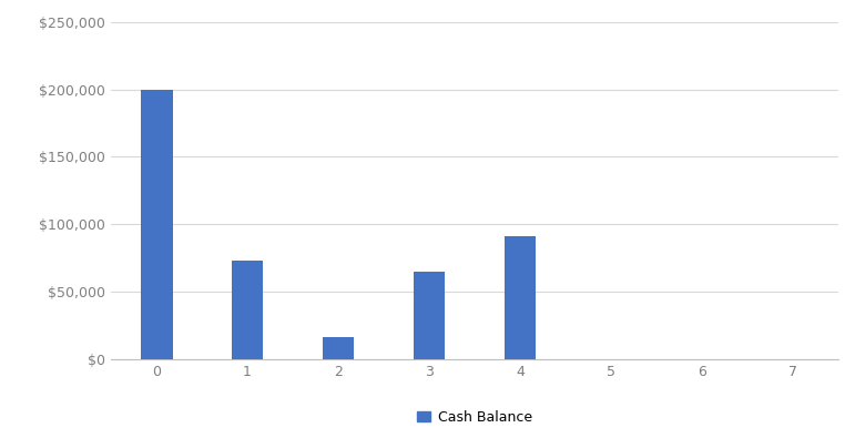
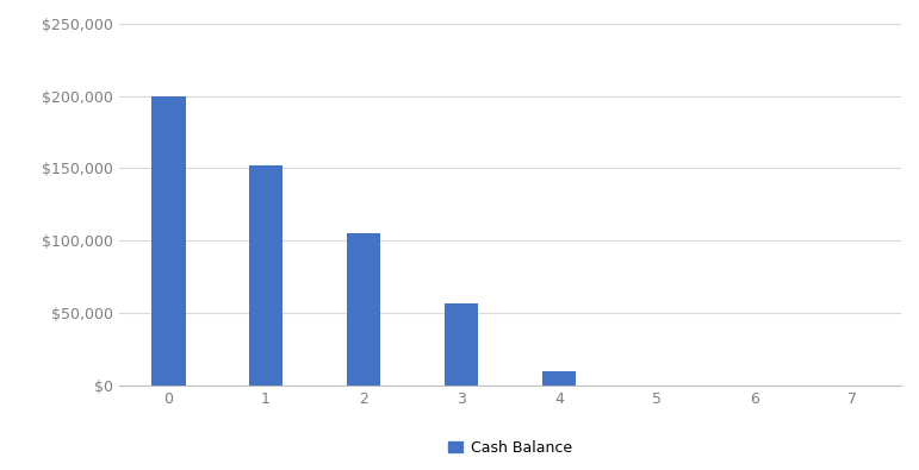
1: $73,000 -> $152,000
2: $16,000 -> $105,000
3: $65,000 -> $57,000
4: $91,000 -> $10,000
